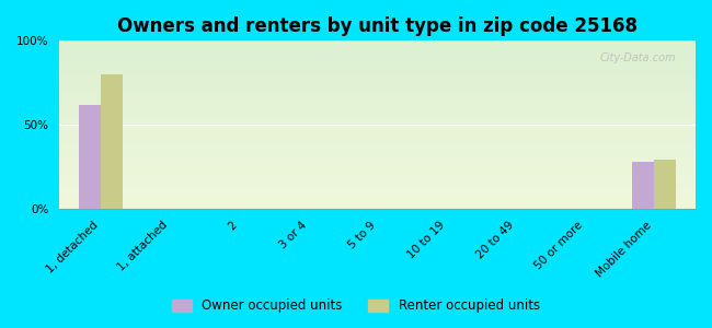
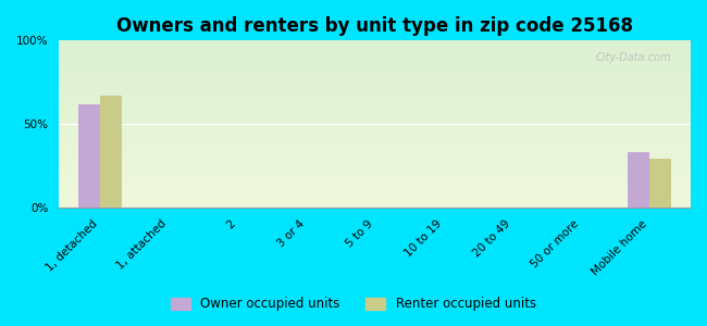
Renter occupied units/1, detached: 80% -> 67%
Owner occupied units/Mobile home: 28% -> 33%
